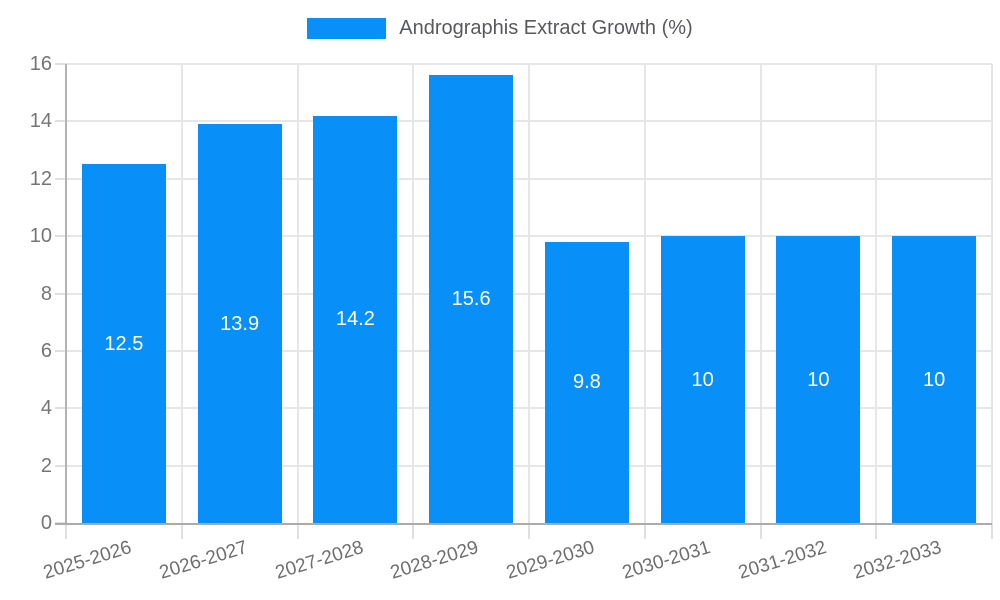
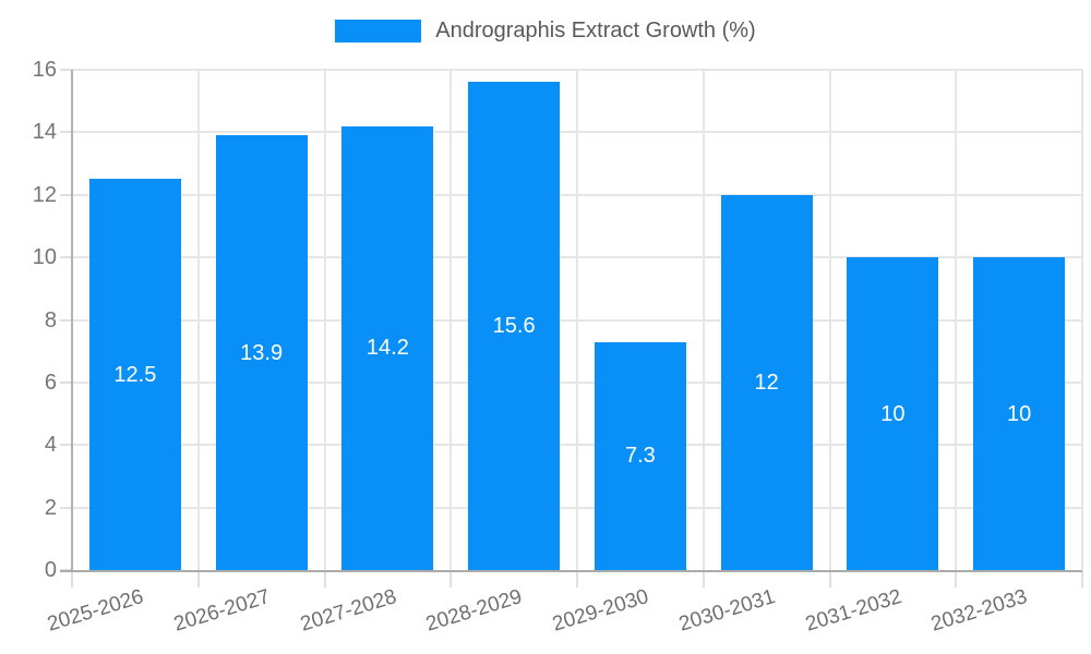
2029-2030: 9.8 -> 7.3
2030-2031: 10 -> 12
